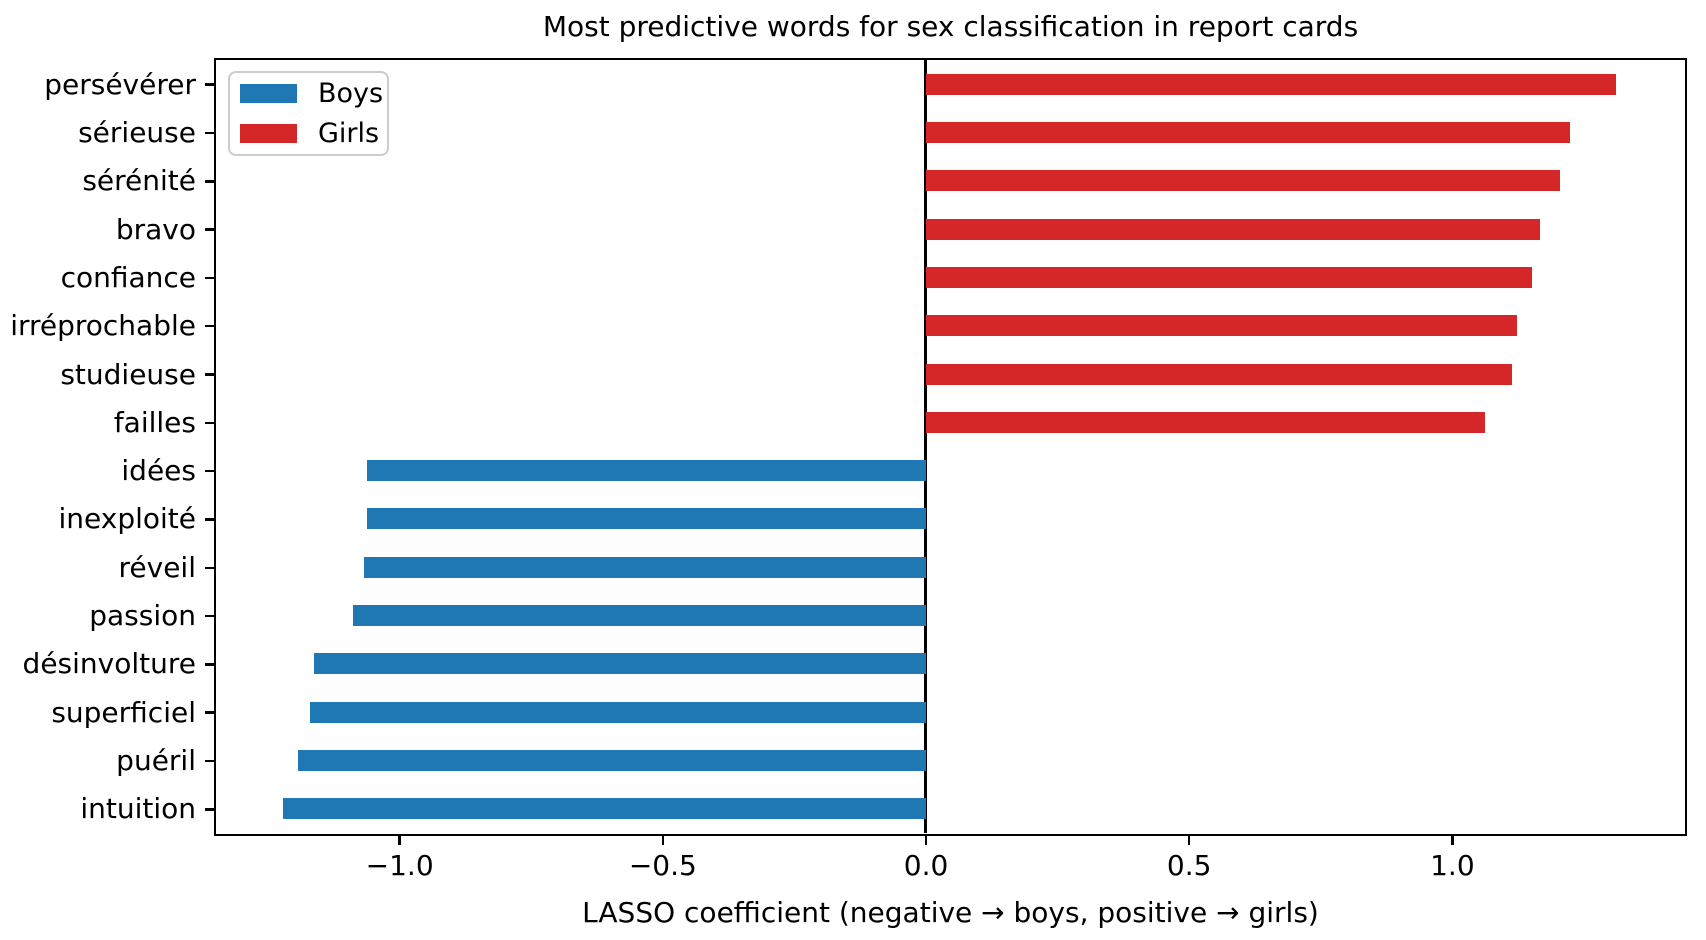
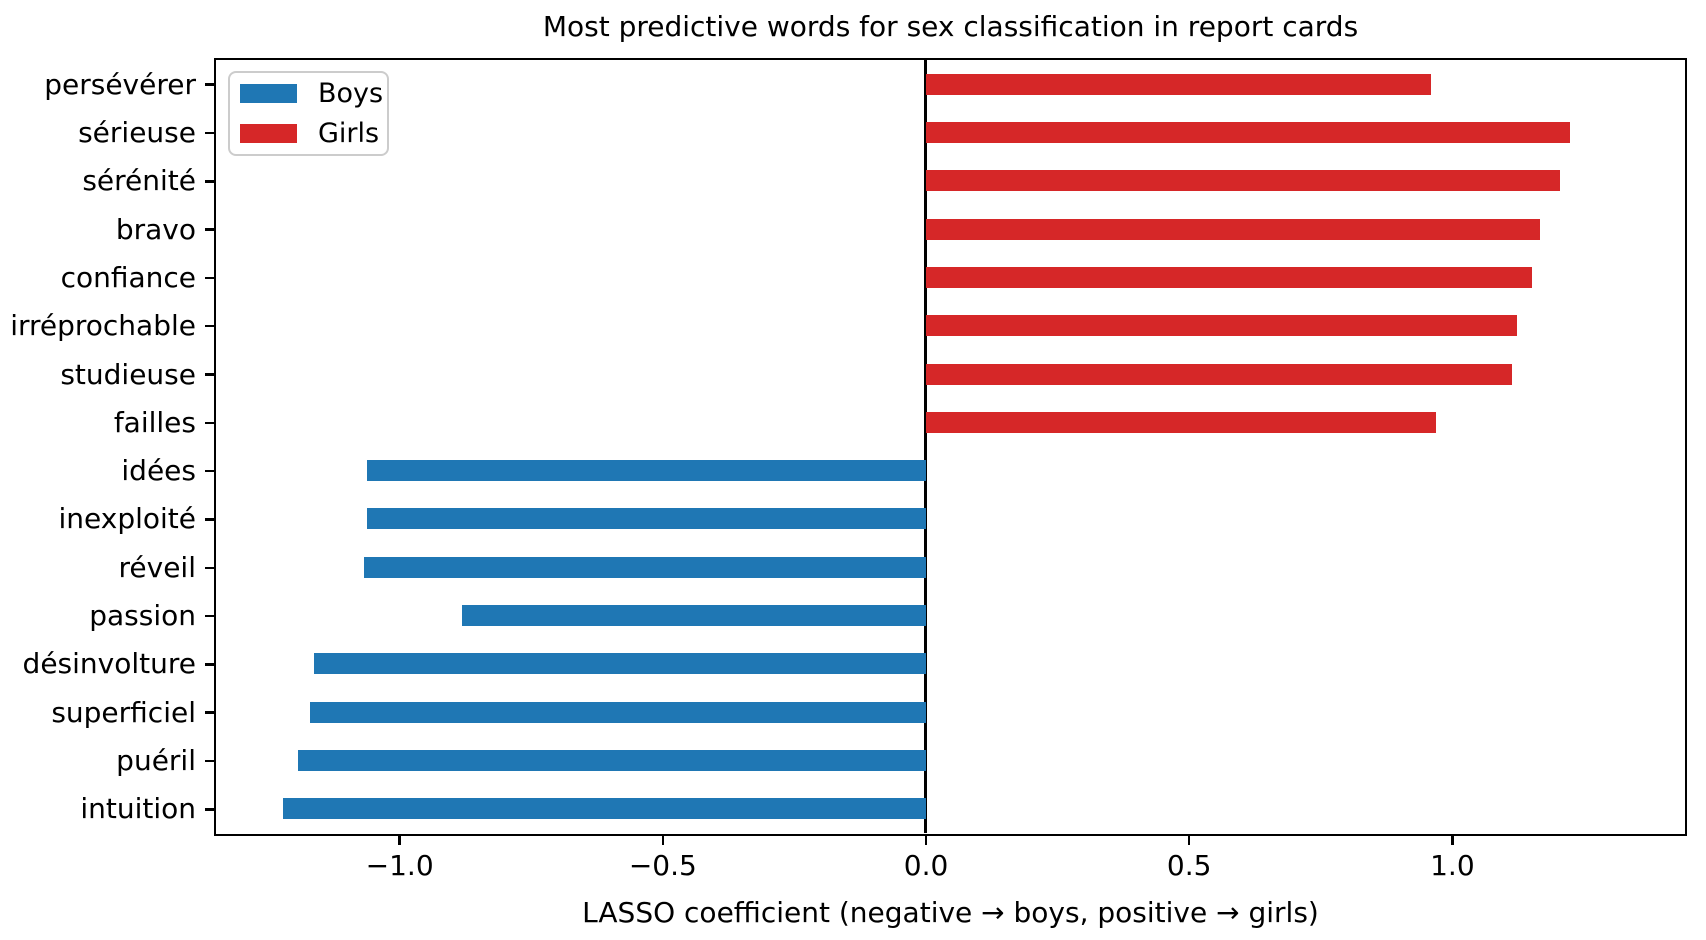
persévérer: 1.31 -> 0.96
failles: 1.06 -> 0.97
passion: -1.09 -> -0.88
